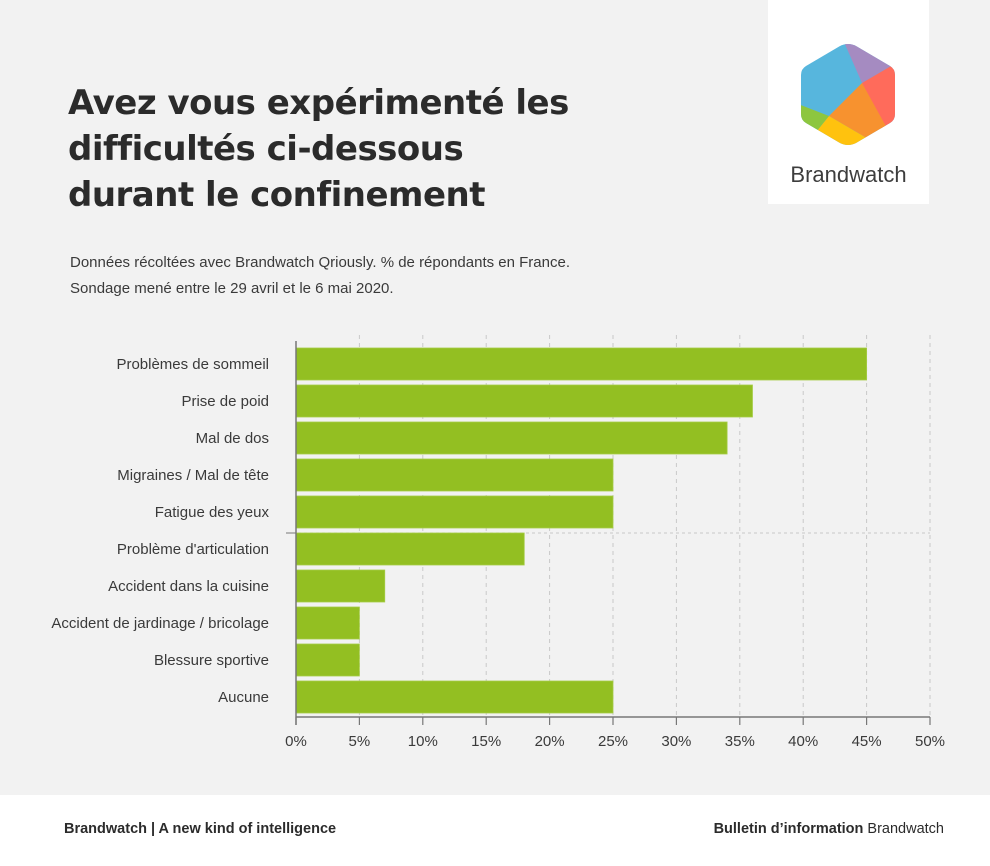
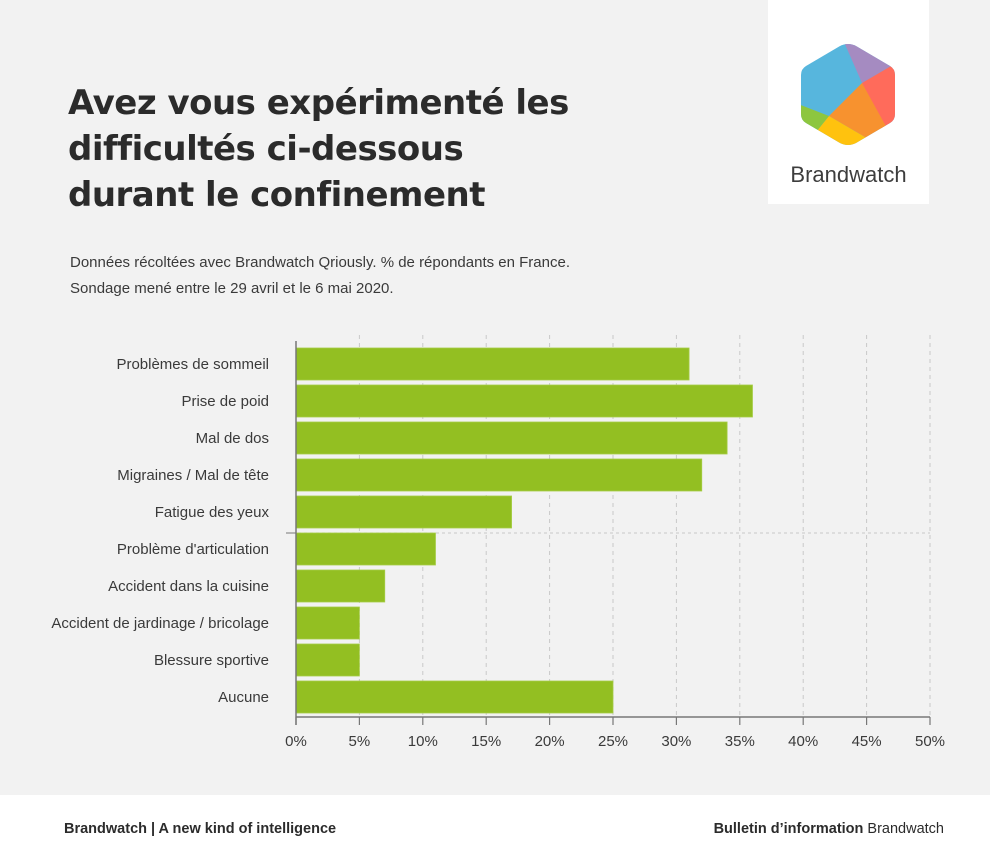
Problèmes de sommeil: 45% -> 31%
Migraines / Mal de tête: 25% -> 32%
Fatigue des yeux: 25% -> 17%
Problème d'articulation: 18% -> 11%
